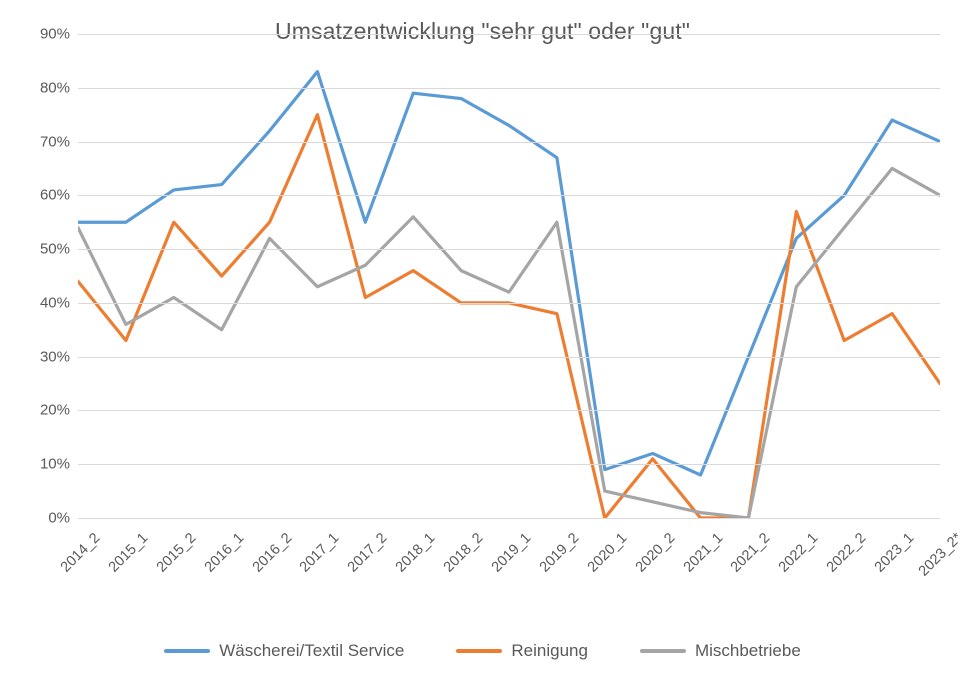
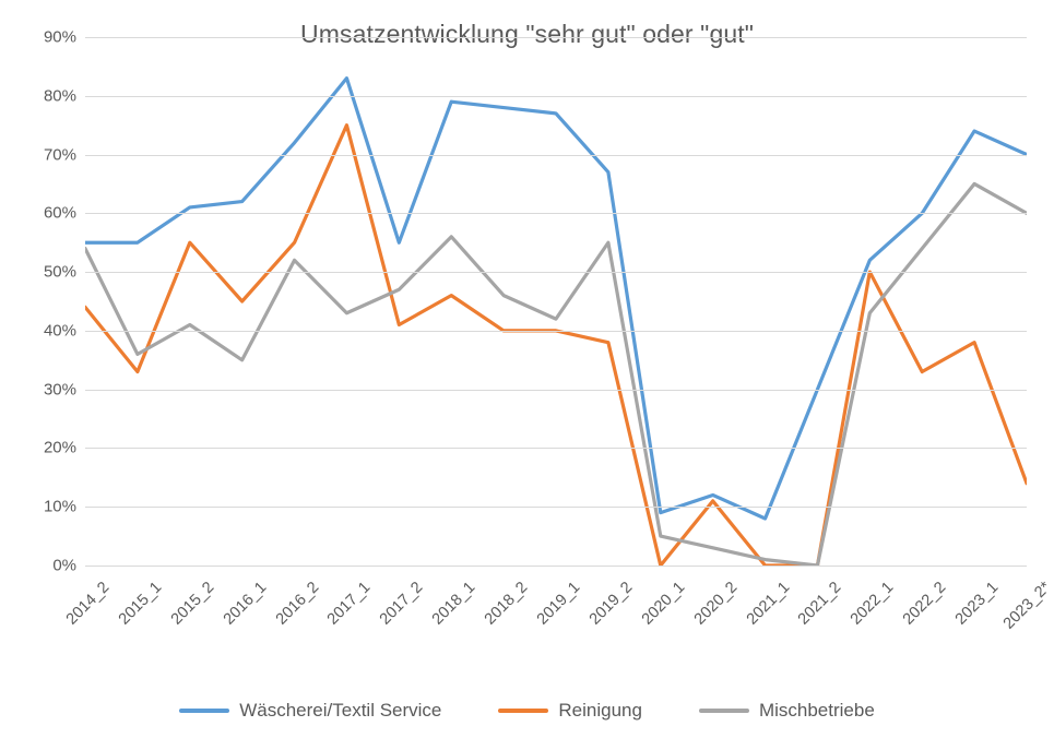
Wäscherei/Textil Service/2019_1: 73% -> 77%
Reinigung/2022_1: 57% -> 50%
Reinigung/2023_2*: 25% -> 14%
